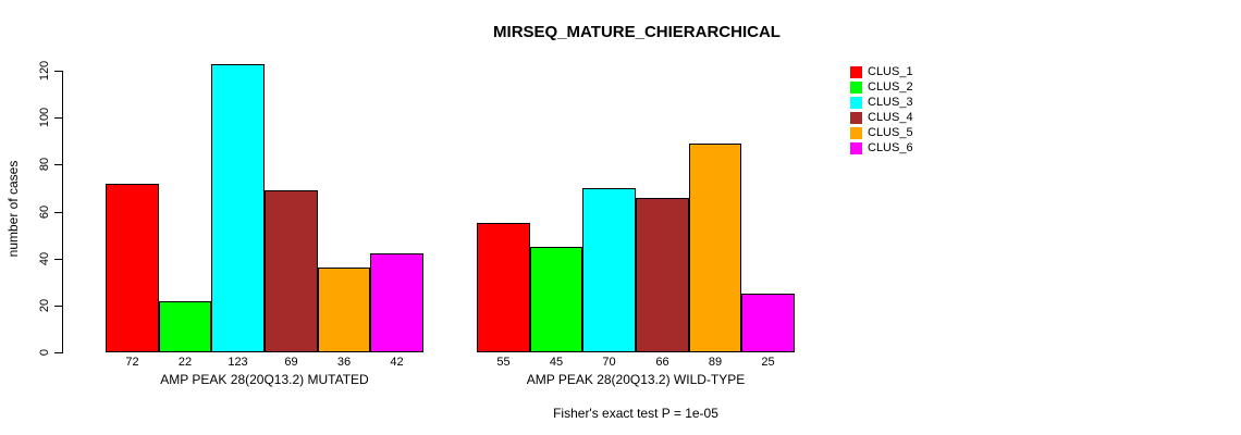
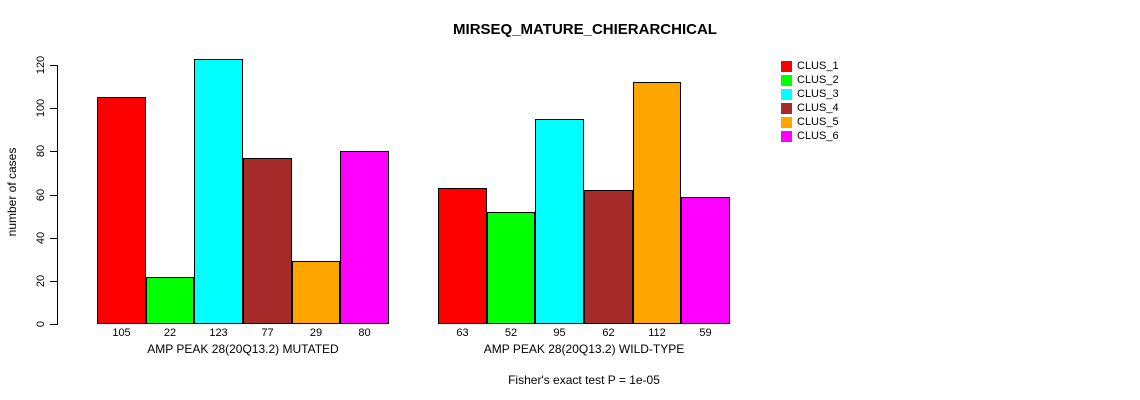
CLUS_1/AMP PEAK 28(20Q13.2) MUTATED: 72 -> 105
CLUS_4/AMP PEAK 28(20Q13.2) MUTATED: 69 -> 77
CLUS_5/AMP PEAK 28(20Q13.2) MUTATED: 36 -> 29
CLUS_6/AMP PEAK 28(20Q13.2) MUTATED: 42 -> 80
CLUS_1/AMP PEAK 28(20Q13.2) WILD-TYPE: 55 -> 63
CLUS_2/AMP PEAK 28(20Q13.2) WILD-TYPE: 45 -> 52
CLUS_3/AMP PEAK 28(20Q13.2) WILD-TYPE: 70 -> 95
CLUS_4/AMP PEAK 28(20Q13.2) WILD-TYPE: 66 -> 62
CLUS_5/AMP PEAK 28(20Q13.2) WILD-TYPE: 89 -> 112
CLUS_6/AMP PEAK 28(20Q13.2) WILD-TYPE: 25 -> 59
